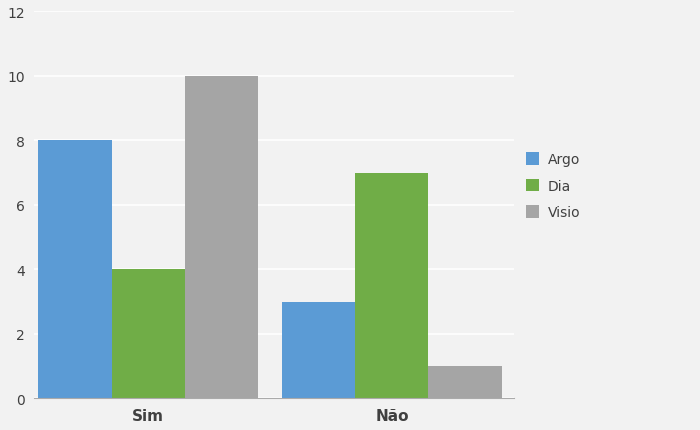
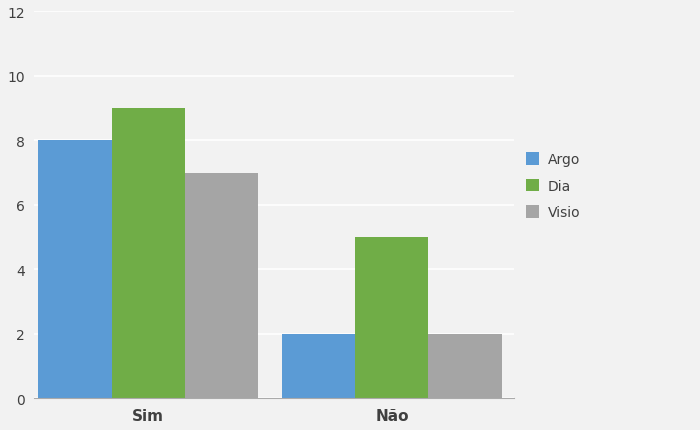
Dia/Sim: 4 -> 9
Visio/Sim: 10 -> 7
Argo/Não: 3 -> 2
Dia/Não: 7 -> 5
Visio/Não: 1 -> 2
